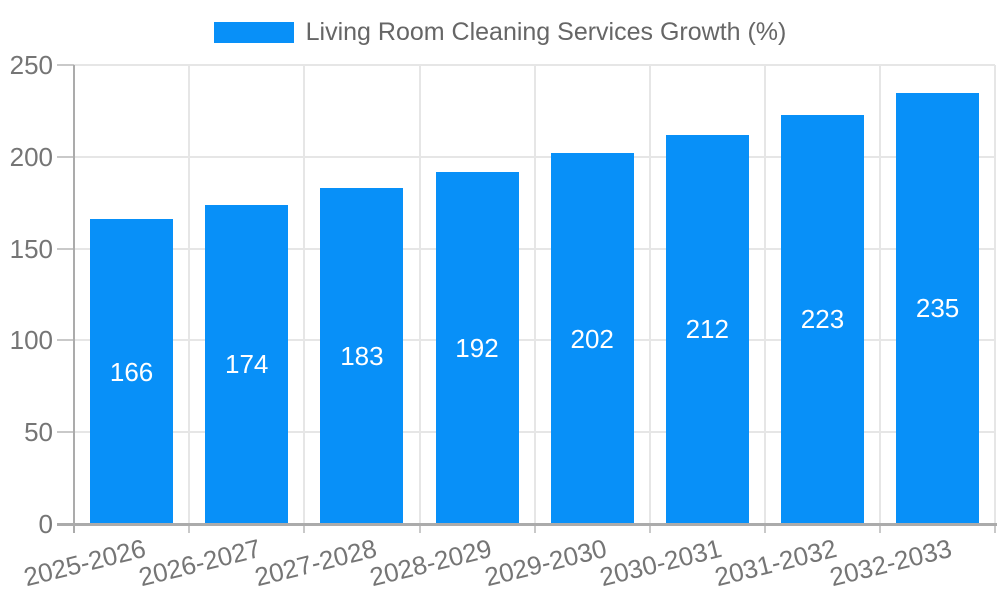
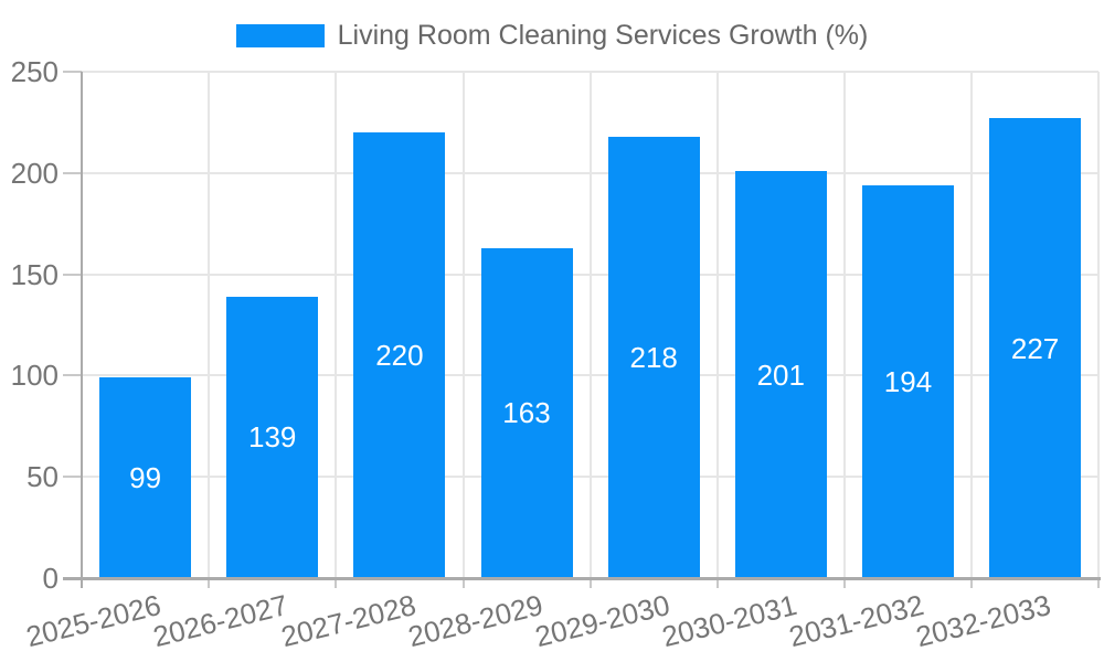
2025-2026: 166 -> 99
2026-2027: 174 -> 139
2027-2028: 183 -> 220
2028-2029: 192 -> 163
2029-2030: 202 -> 218
2030-2031: 212 -> 201
2031-2032: 223 -> 194
2032-2033: 235 -> 227
